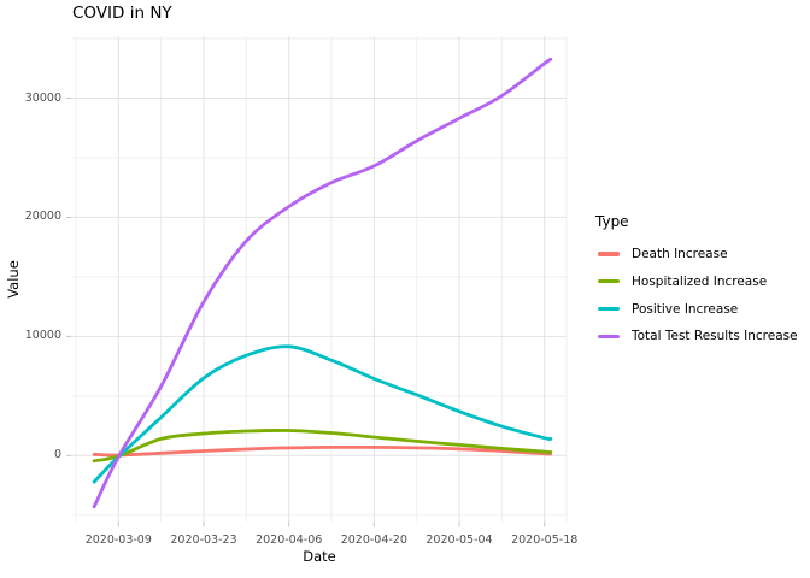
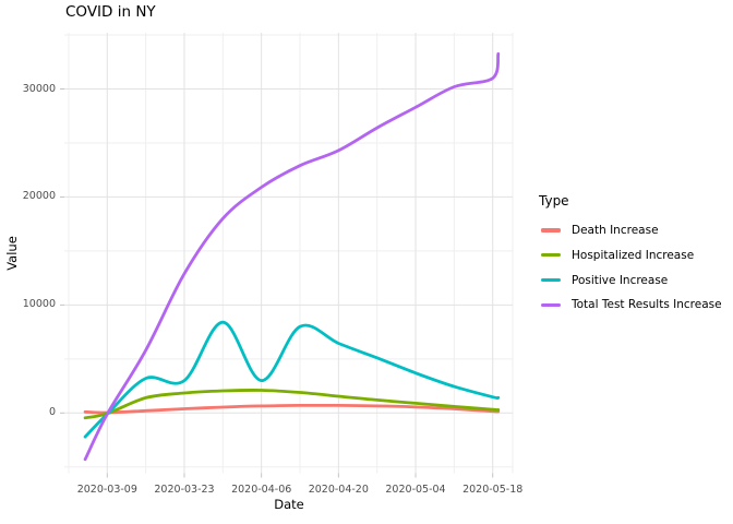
Positive Increase/2020-03-23: 6000 -> 3000
Positive Increase/2020-04-06: 9000 -> 3000
Total Test Results Increase/2020-05-18: 33000 -> 31000
